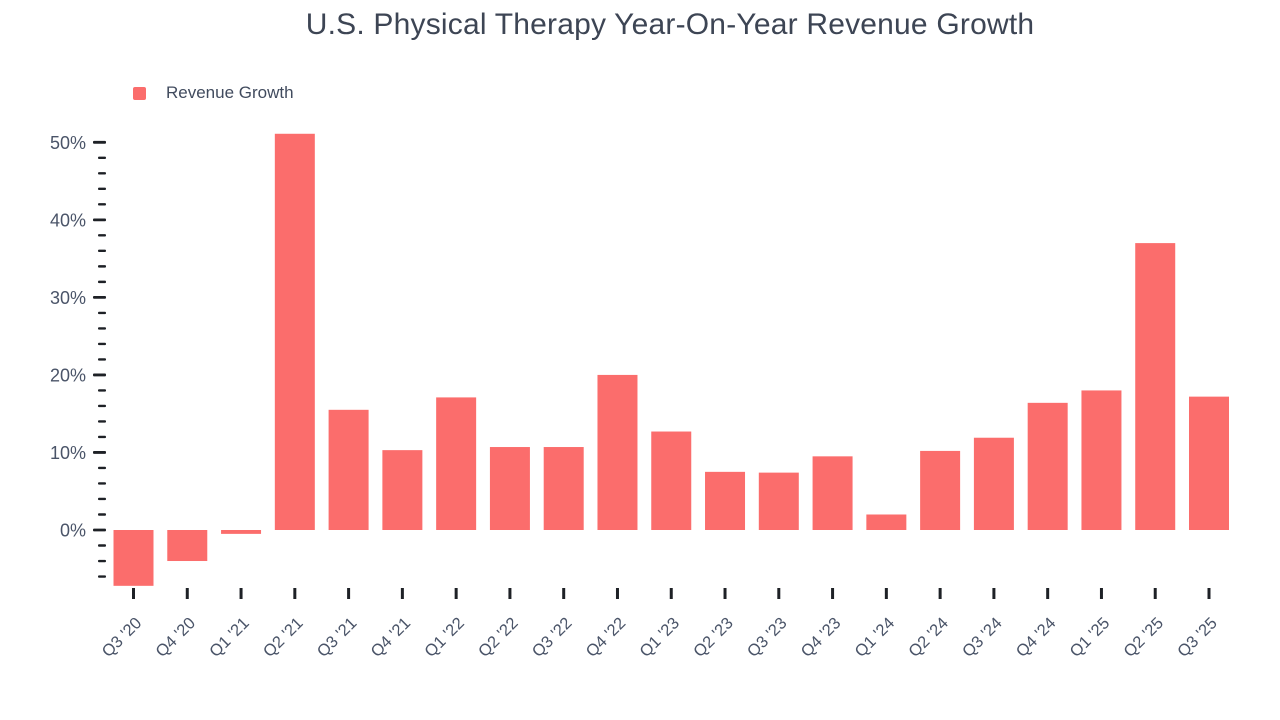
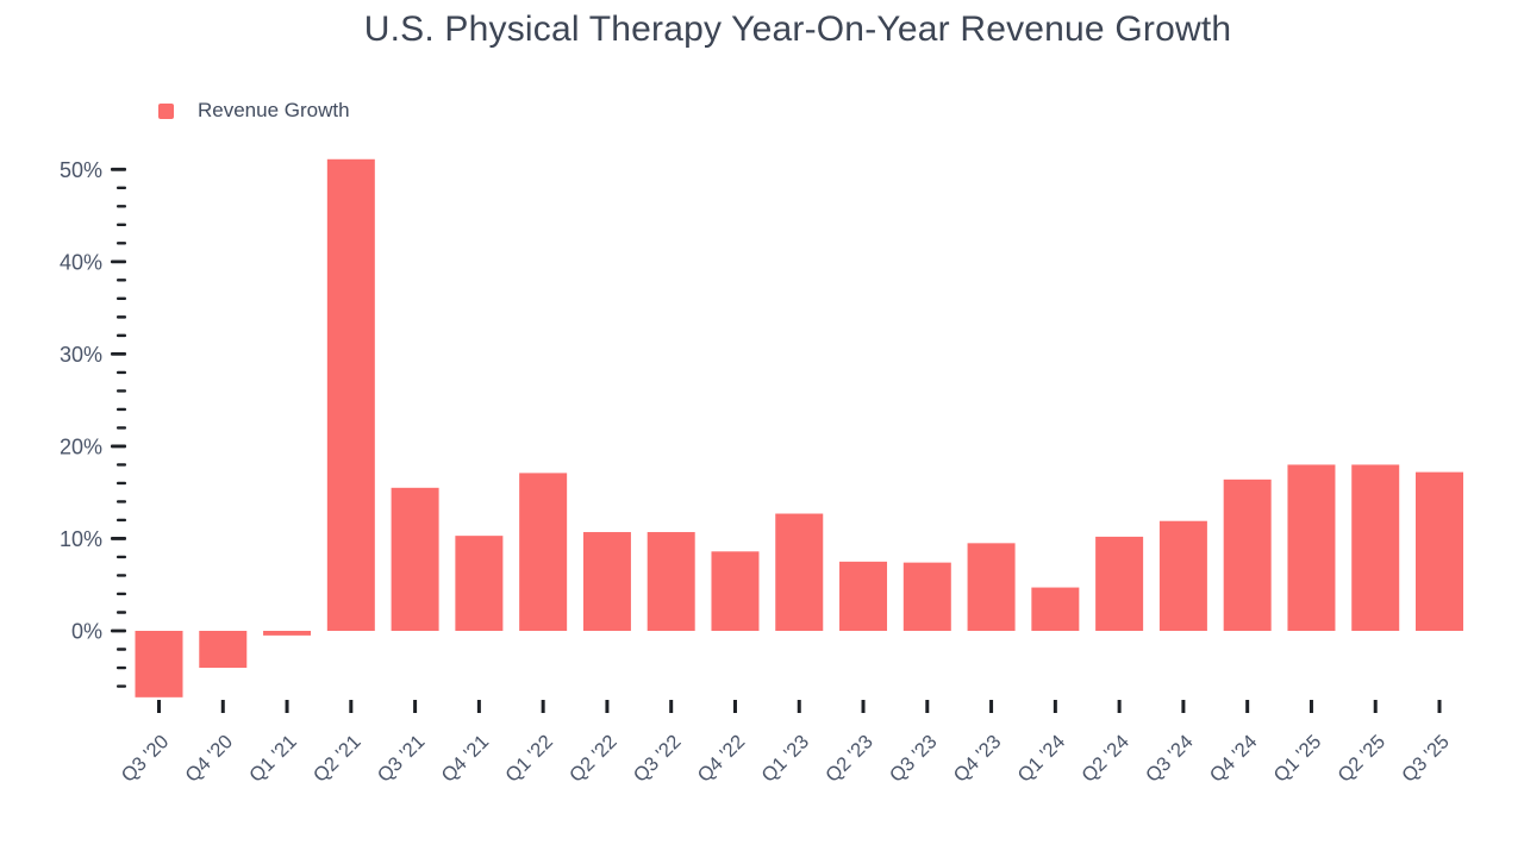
Q4 '22: 20% -> 9%
Q1 '24: 2% -> 5%
Q2 '25: 37% -> 18%
